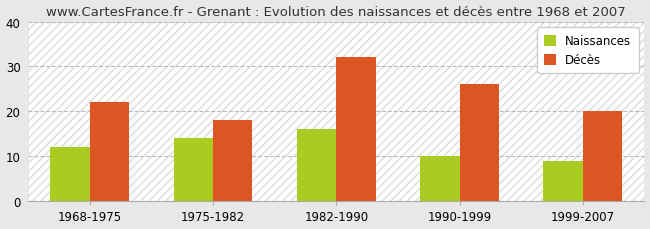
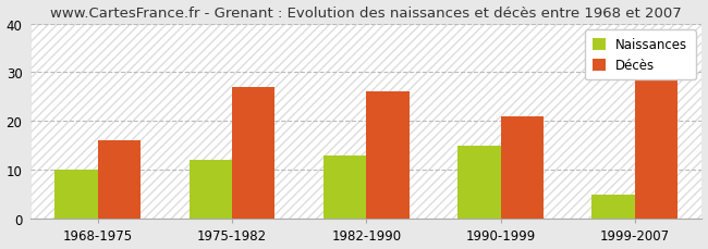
Naissances/1968-1975: 12 -> 10
Décès/1968-1975: 22 -> 16
Naissances/1975-1982: 14 -> 12
Décès/1975-1982: 18 -> 27
Naissances/1982-1990: 16 -> 13
Décès/1982-1990: 32 -> 26
Naissances/1990-1999: 10 -> 15
Décès/1990-1999: 26 -> 21
Naissances/1999-2007: 9 -> 5
Décès/1999-2007: 20 -> 29
